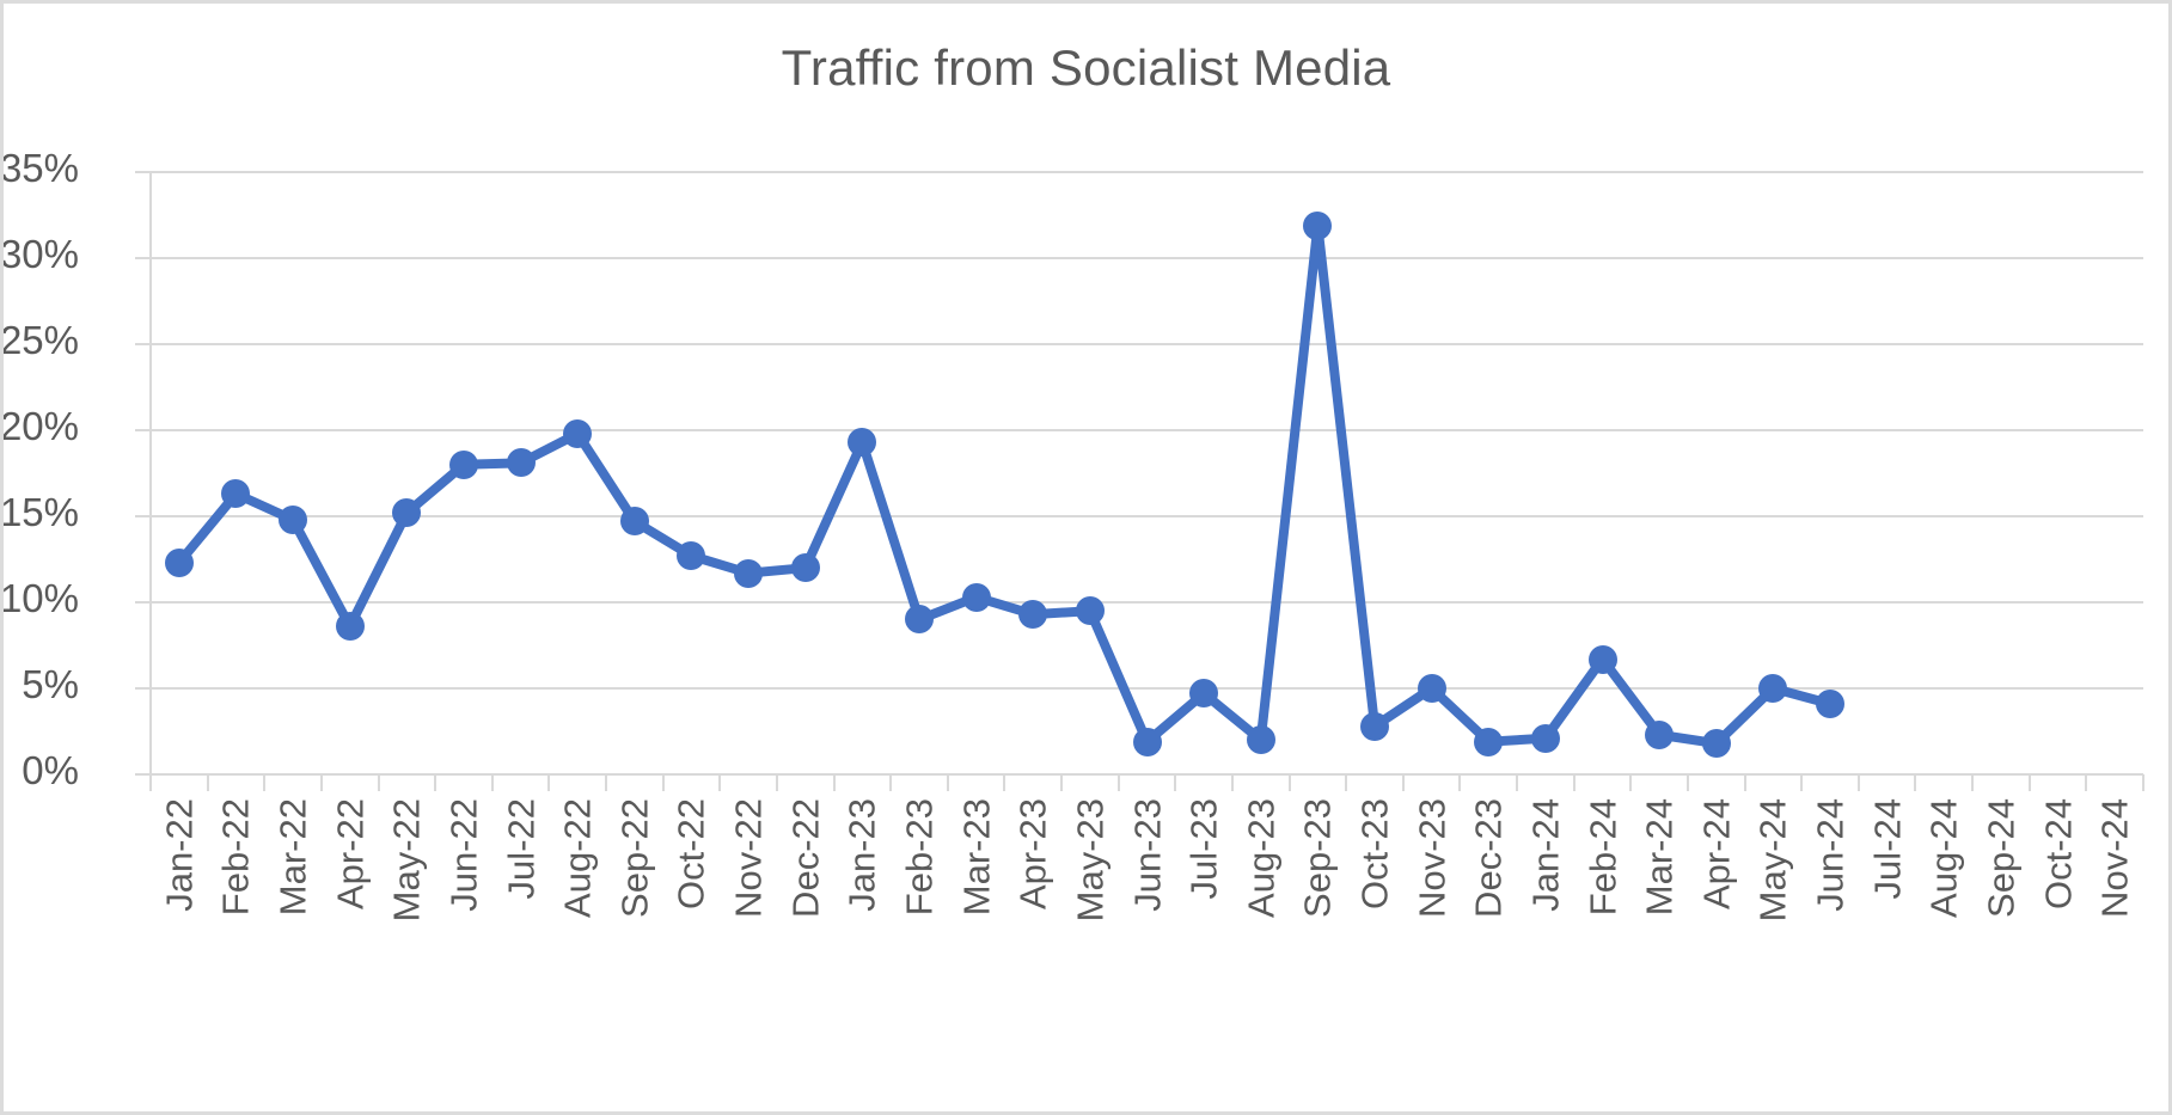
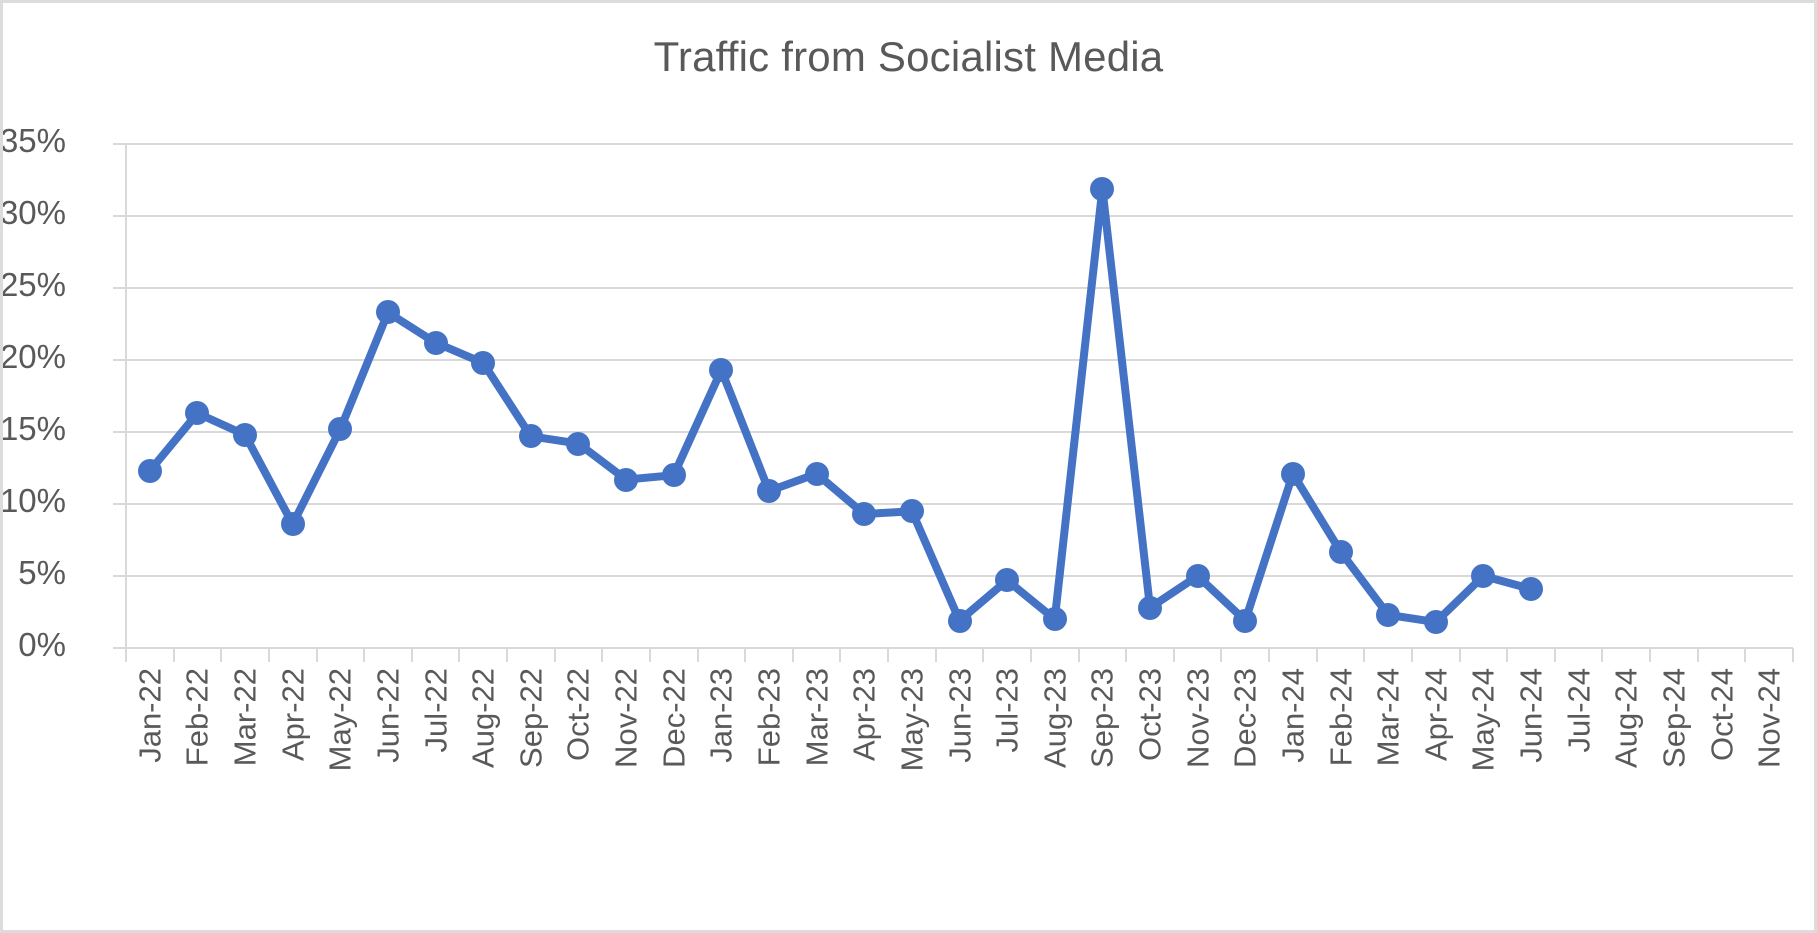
Jun-22: 18.0% -> 23.3%
Jul-22: 18.1% -> 21.2%
Oct-22: 12.7% -> 14.2%
Feb-23: 9.0% -> 10.9%
Mar-23: 10.3% -> 12.1%
Jan-24: 2.1% -> 12.1%
